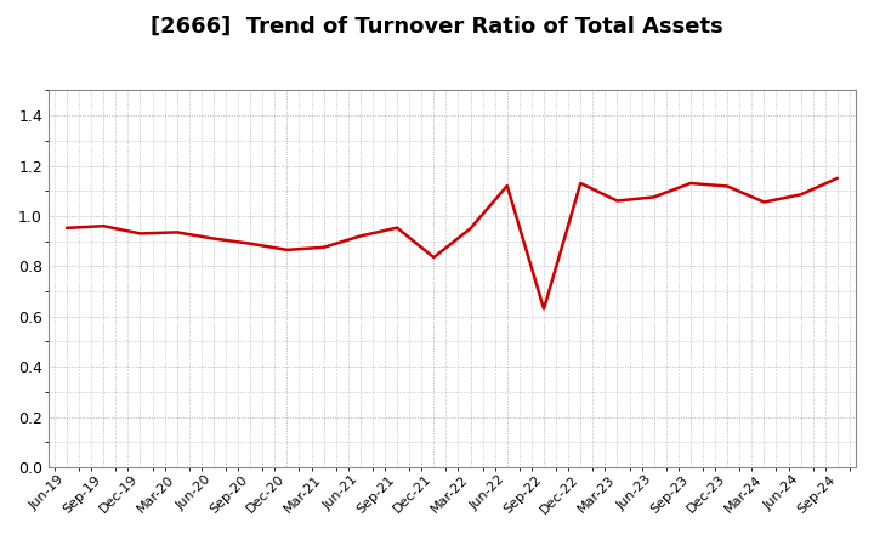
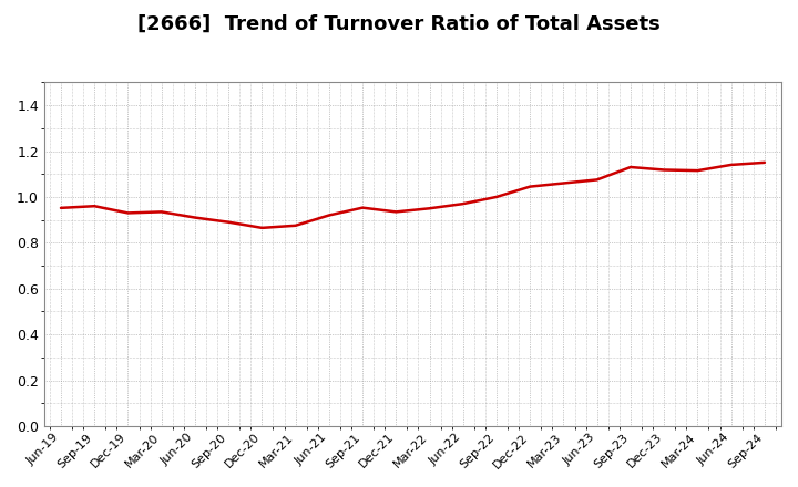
Dec-21: 0.835 -> 0.935
Jun-22: 1.120 -> 0.970
Sep-22: 0.630 -> 1.000
Dec-22: 1.130 -> 1.045
Mar-24: 1.055 -> 1.115
Jun-24: 1.085 -> 1.140
